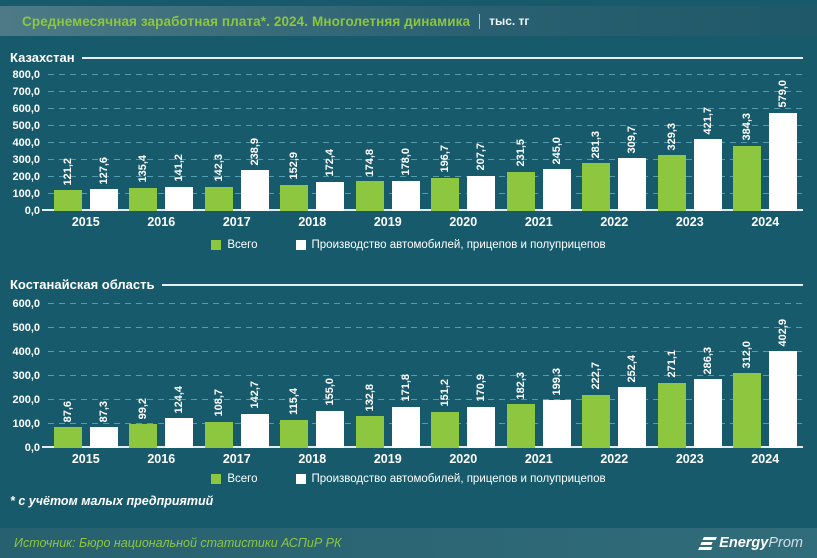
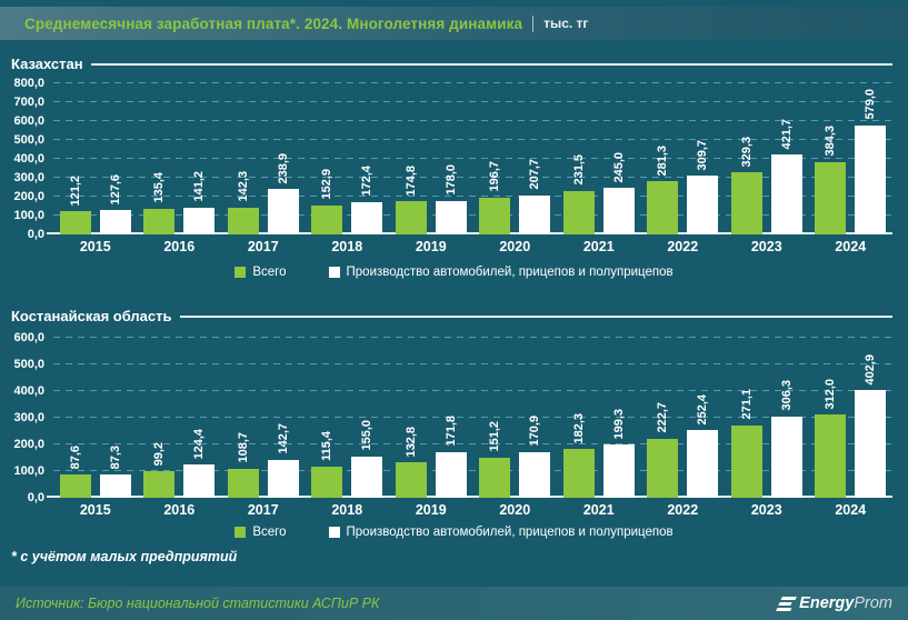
Костанайская область/Производство автомобилей, прицепов и полуприцепов/2023: 286,3 -> 306,3
